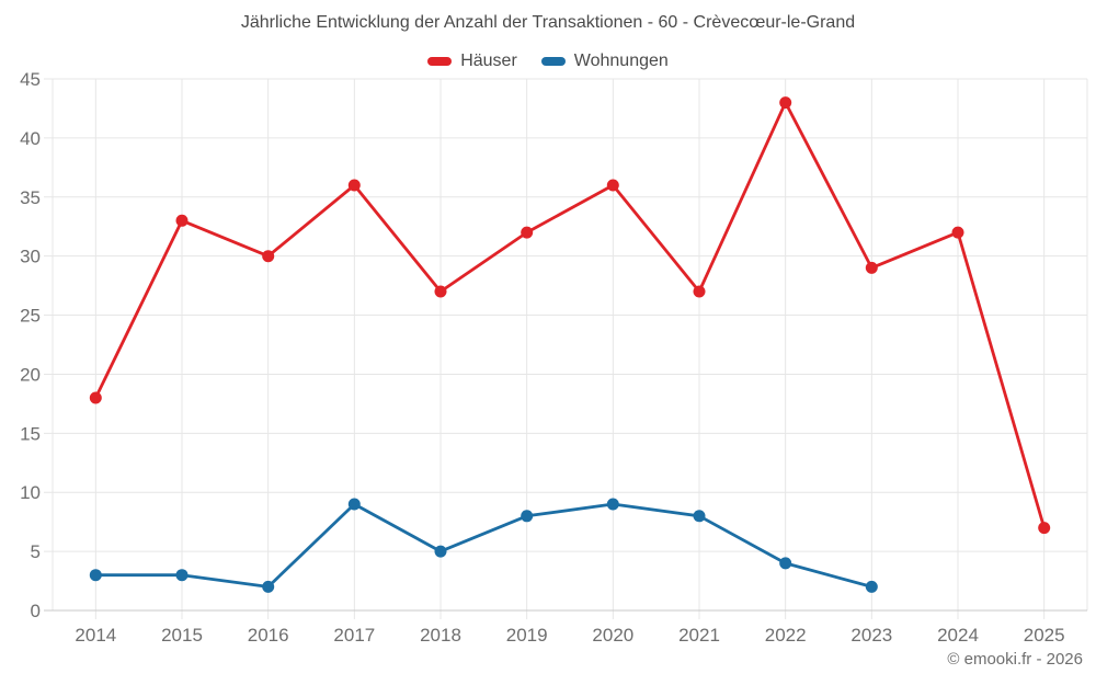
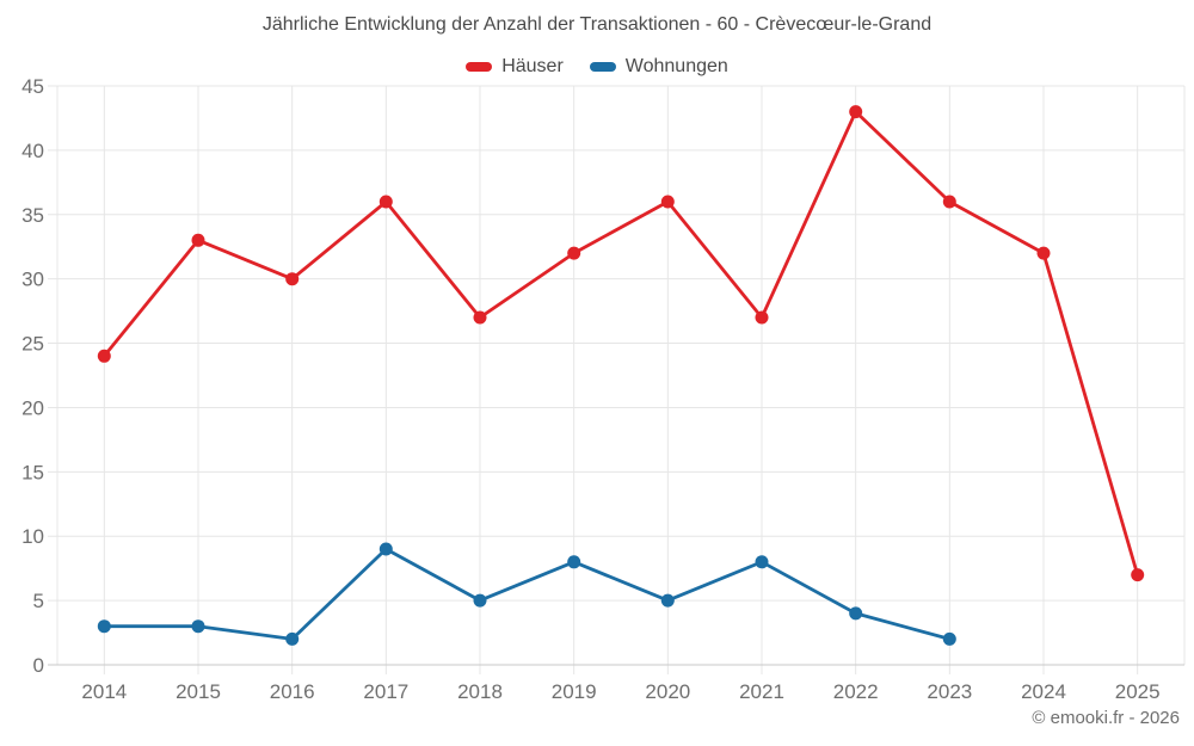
Häuser/2014: 18 -> 24
Wohnungen/2020: 9 -> 5
Häuser/2023: 29 -> 36
